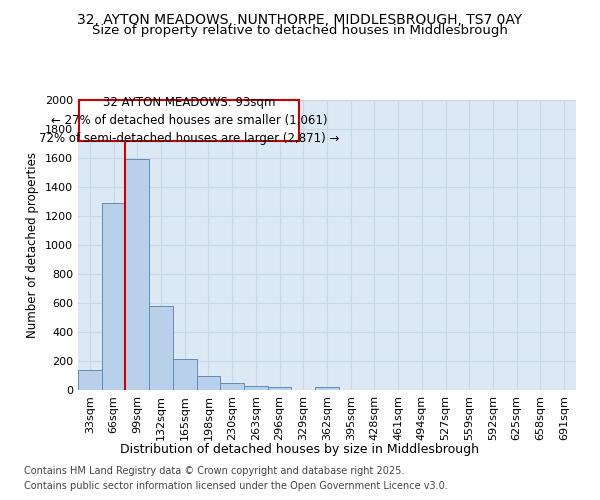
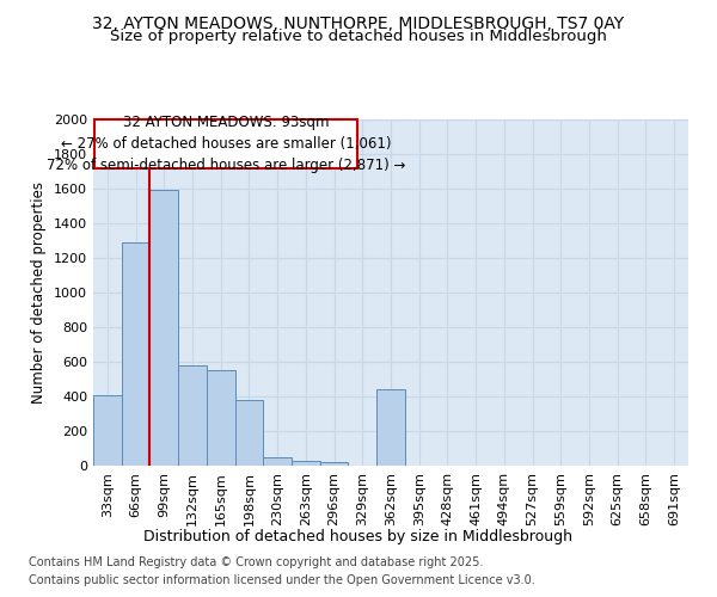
33sqm: 140 -> 410
165sqm: 220 -> 550
198sqm: 100 -> 380
362sqm: 20 -> 440
